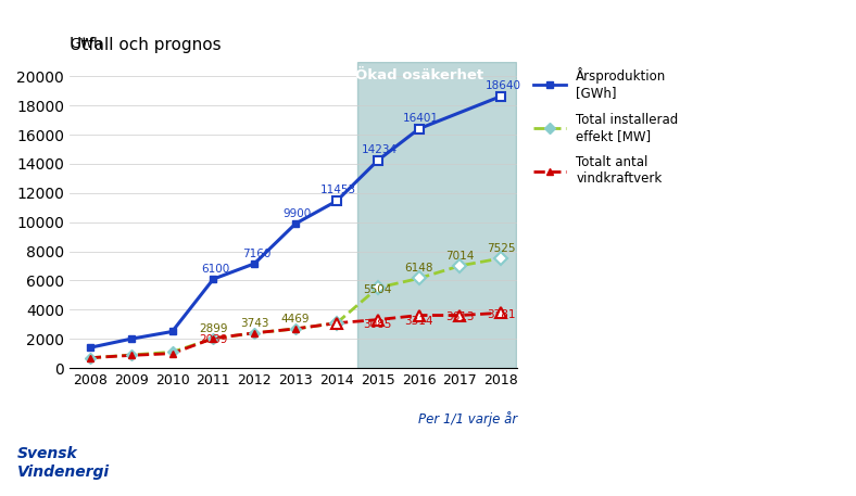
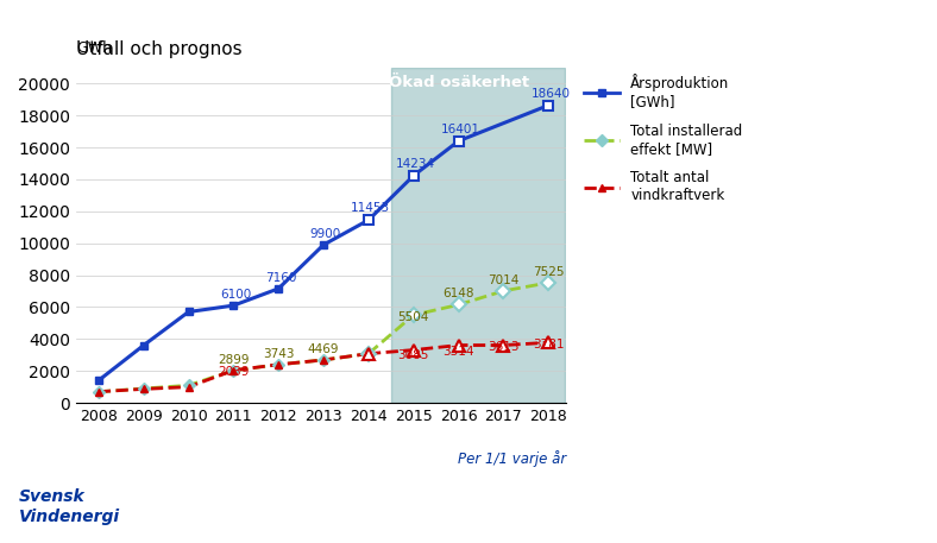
Årsproduktion [GWh]/2009: 2000 -> 3600
Årsproduktion [GWh]/2010: 2500 -> 5700
